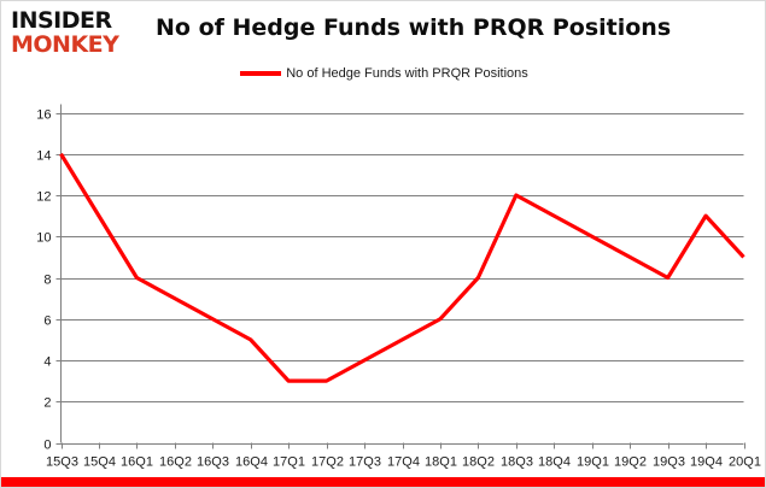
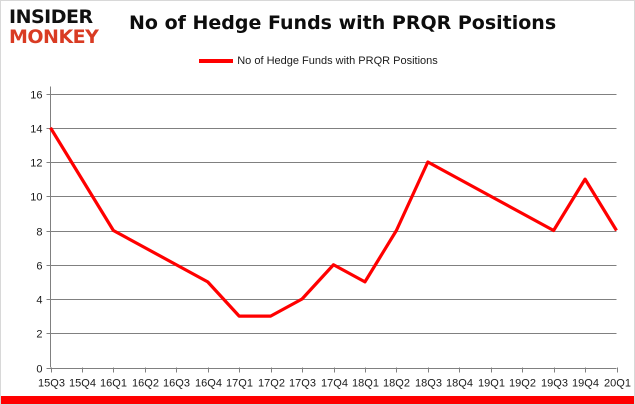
17Q4: 5 -> 6
18Q1: 6 -> 5
20Q1: 9 -> 8
